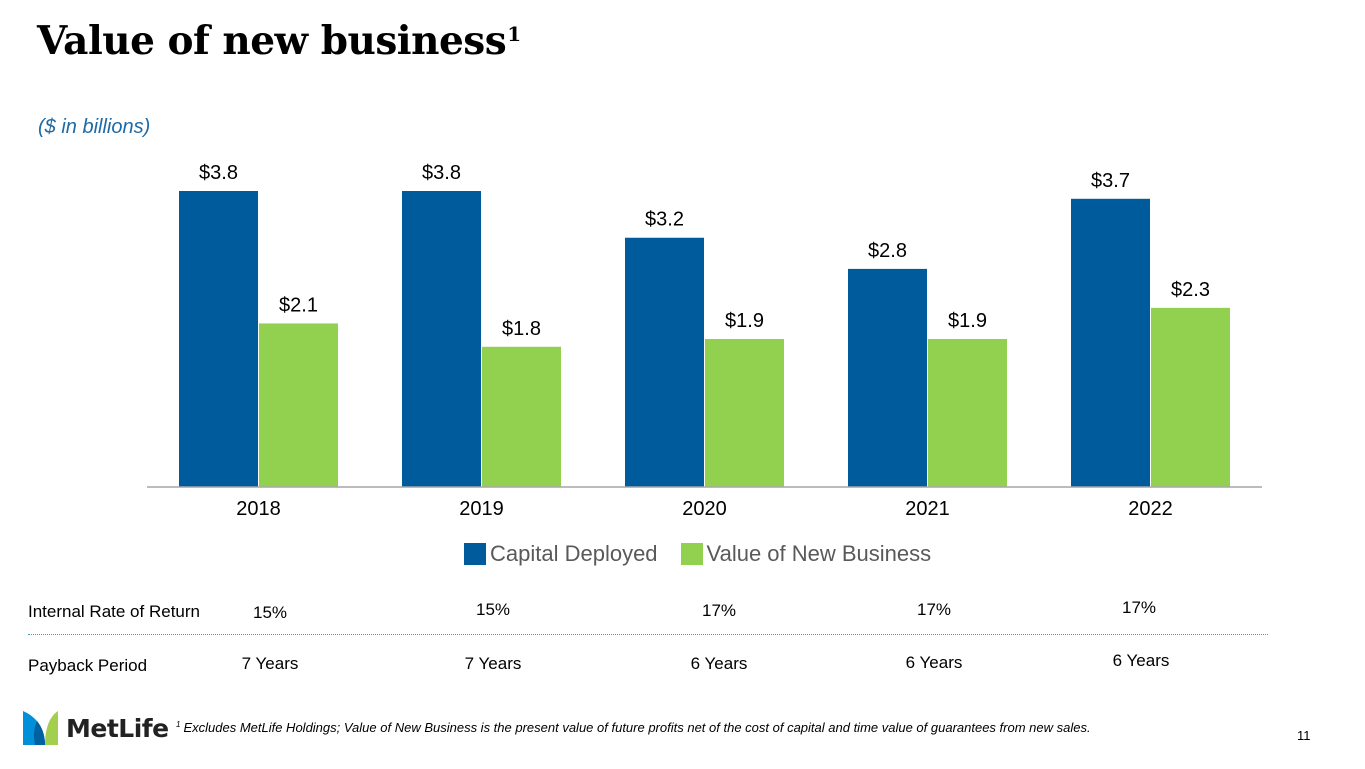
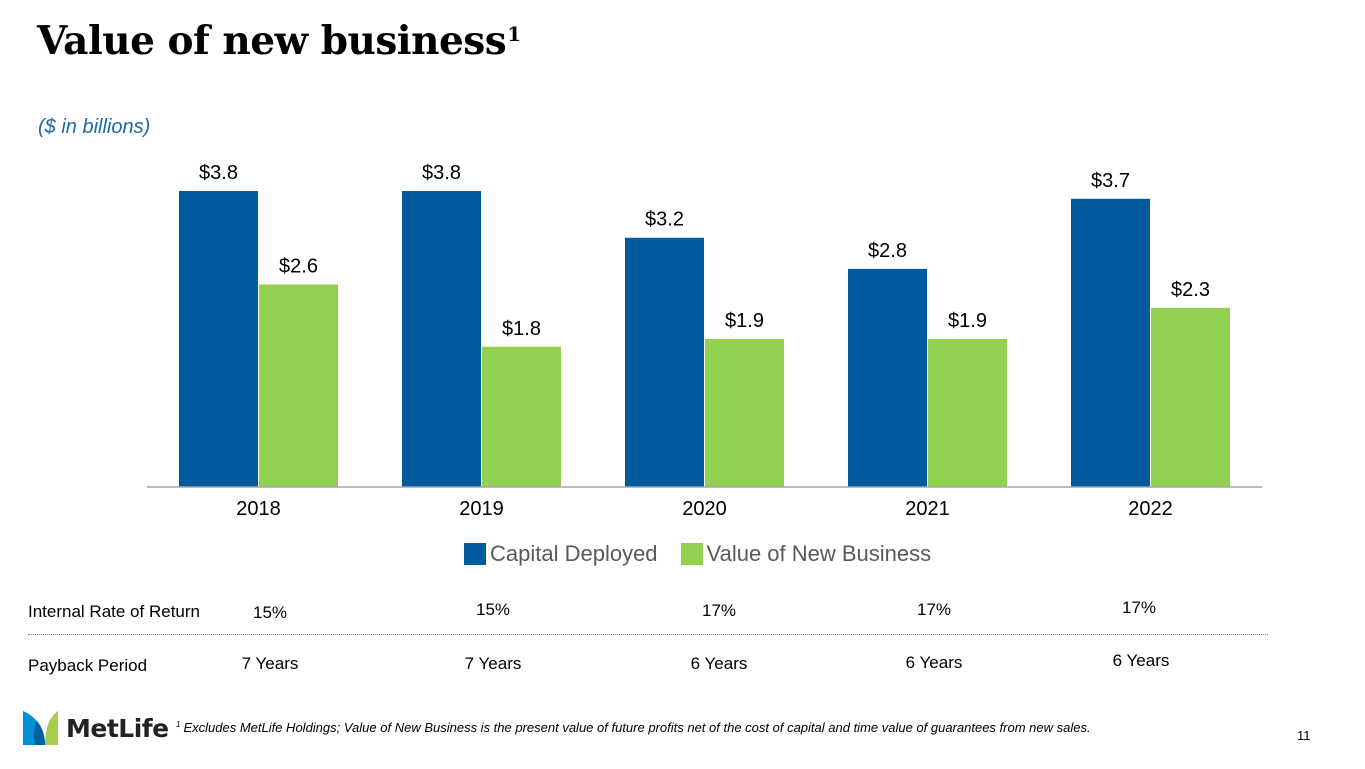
Value of New Business/2018: $2.1 -> $2.6
